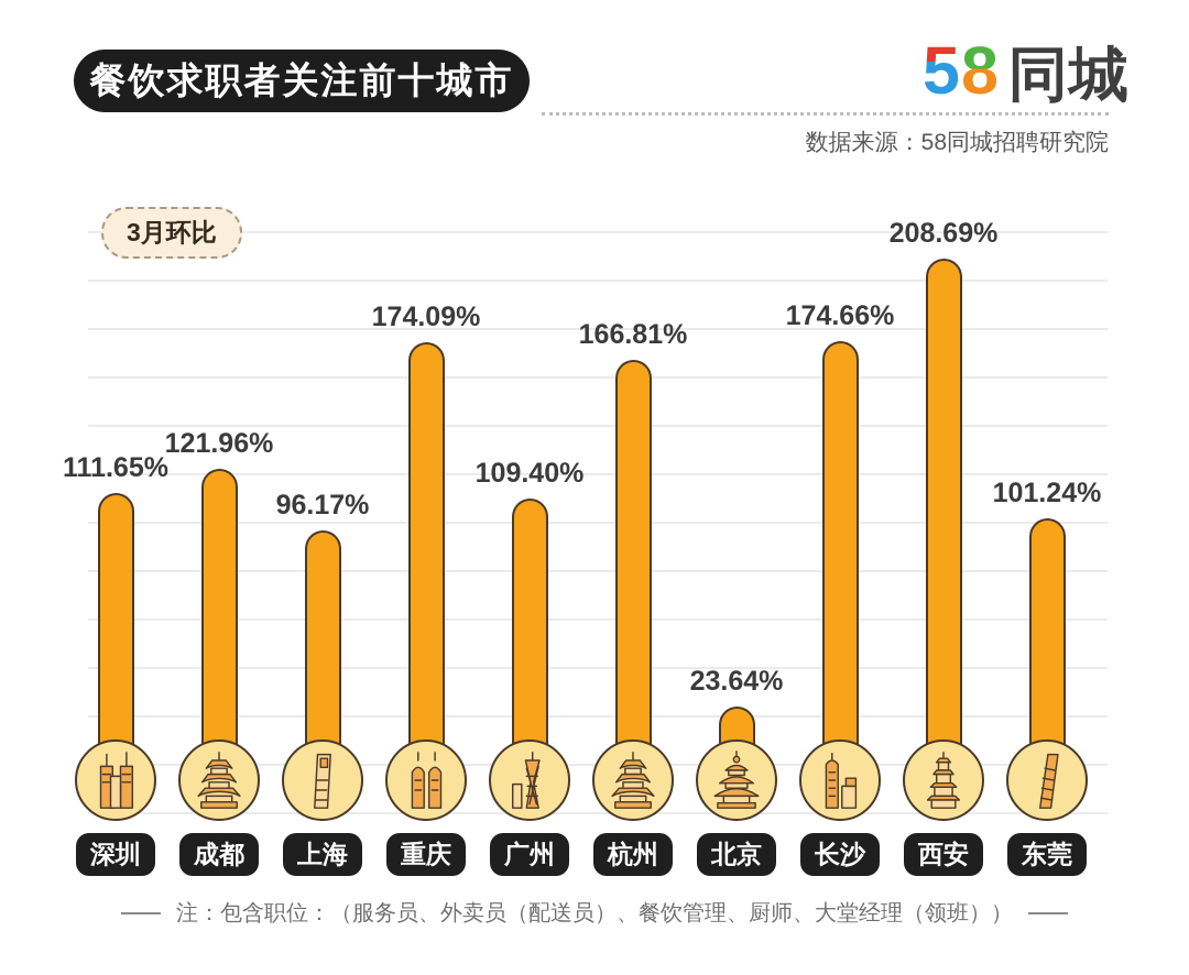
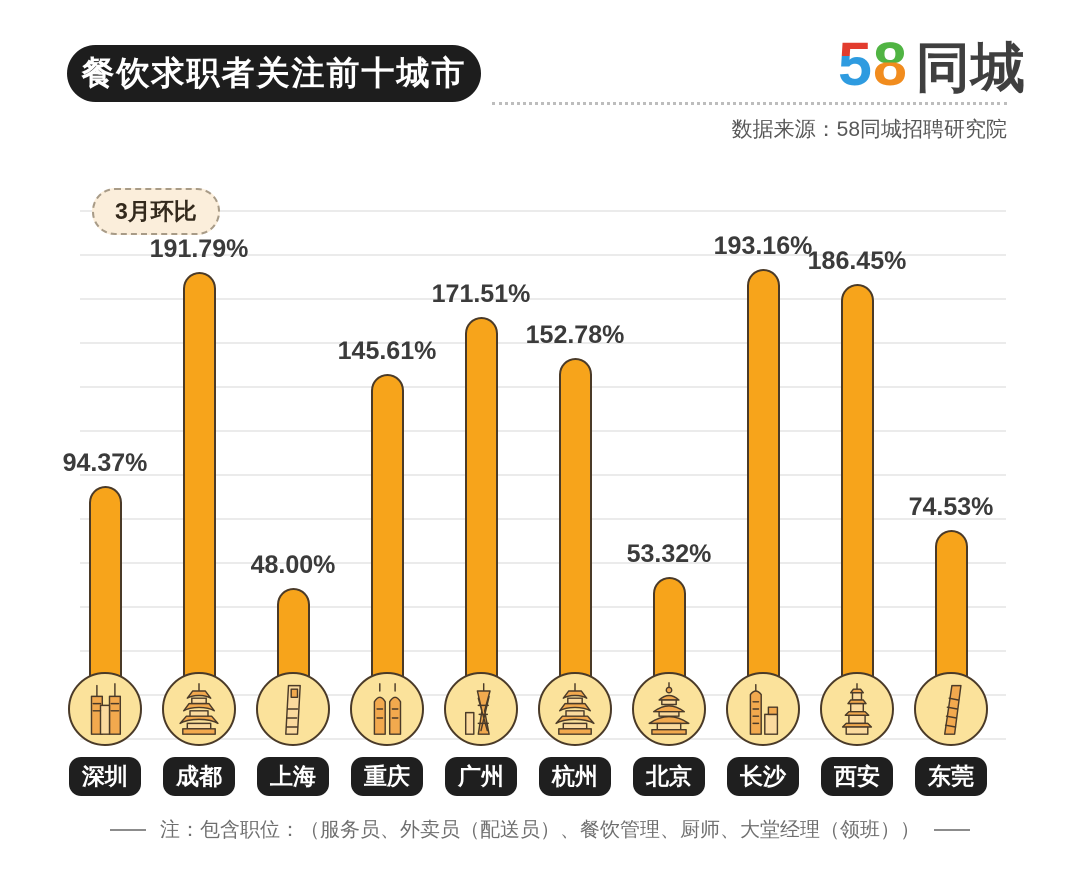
深圳: 111.65% -> 94.37%
成都: 121.96% -> 191.79%
上海: 96.17% -> 48.00%
重庆: 174.09% -> 145.61%
广州: 109.40% -> 171.51%
杭州: 166.81% -> 152.78%
北京: 23.64% -> 53.32%
长沙: 174.66% -> 193.16%
西安: 208.69% -> 186.45%
东莞: 101.24% -> 74.53%
